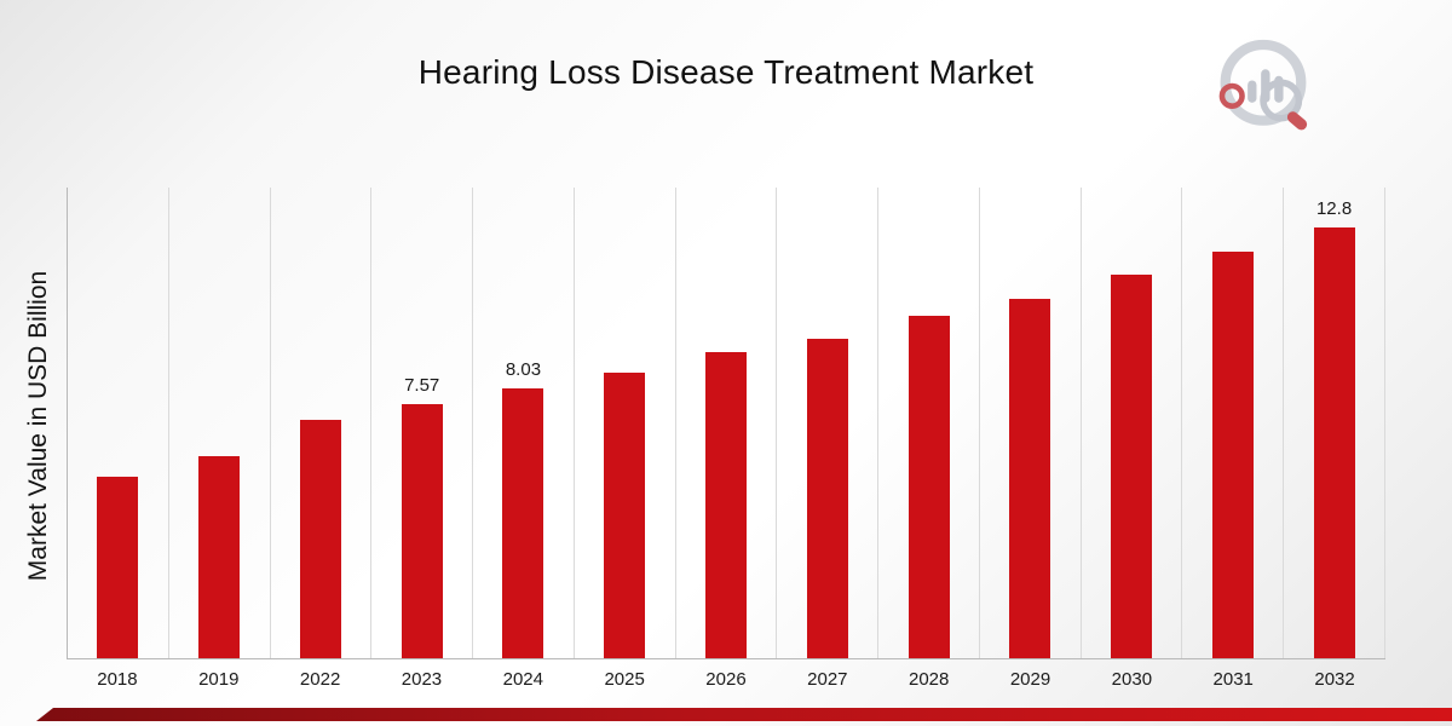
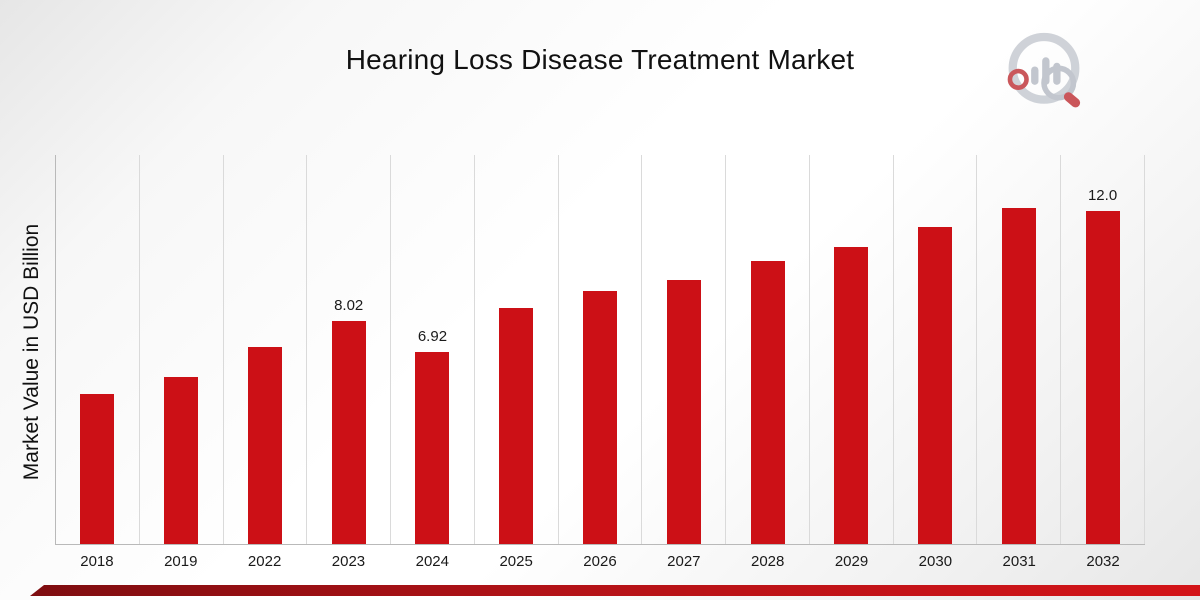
2023: 7.57 -> 8.02
2024: 8.03 -> 6.92
2032: 12.8 -> 12.0
